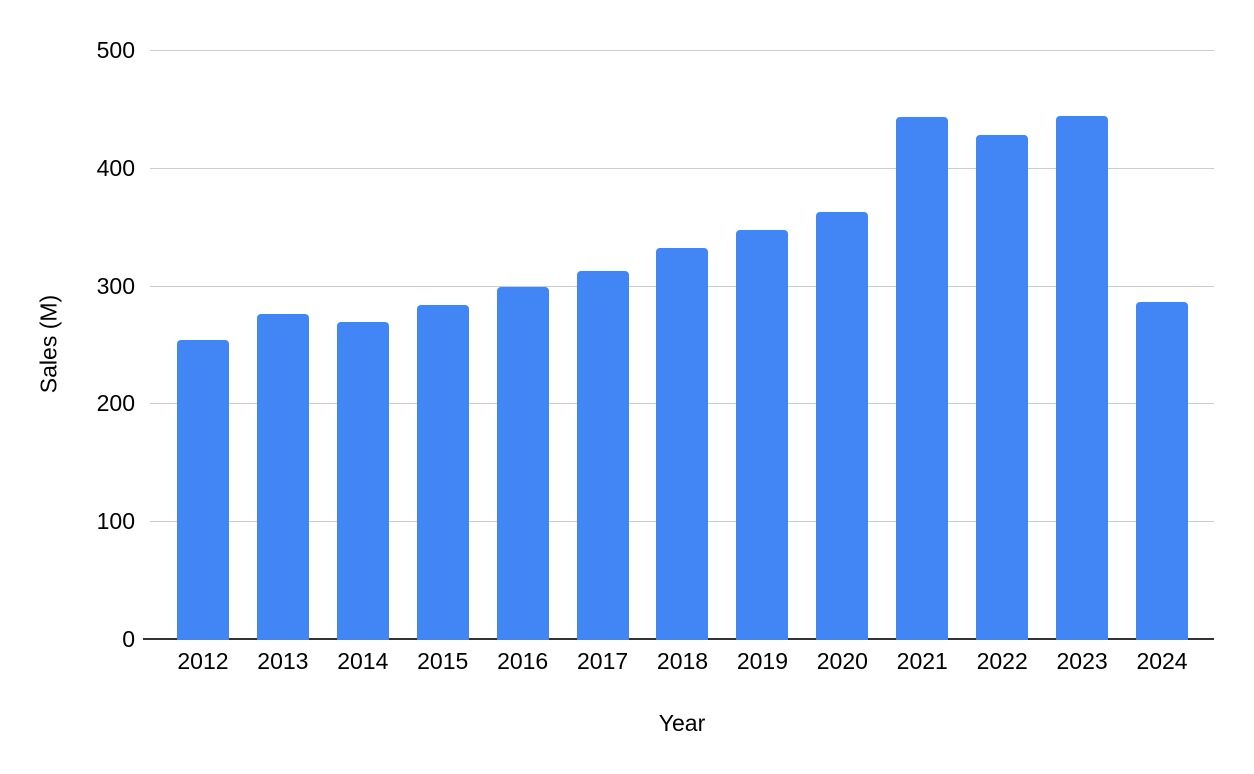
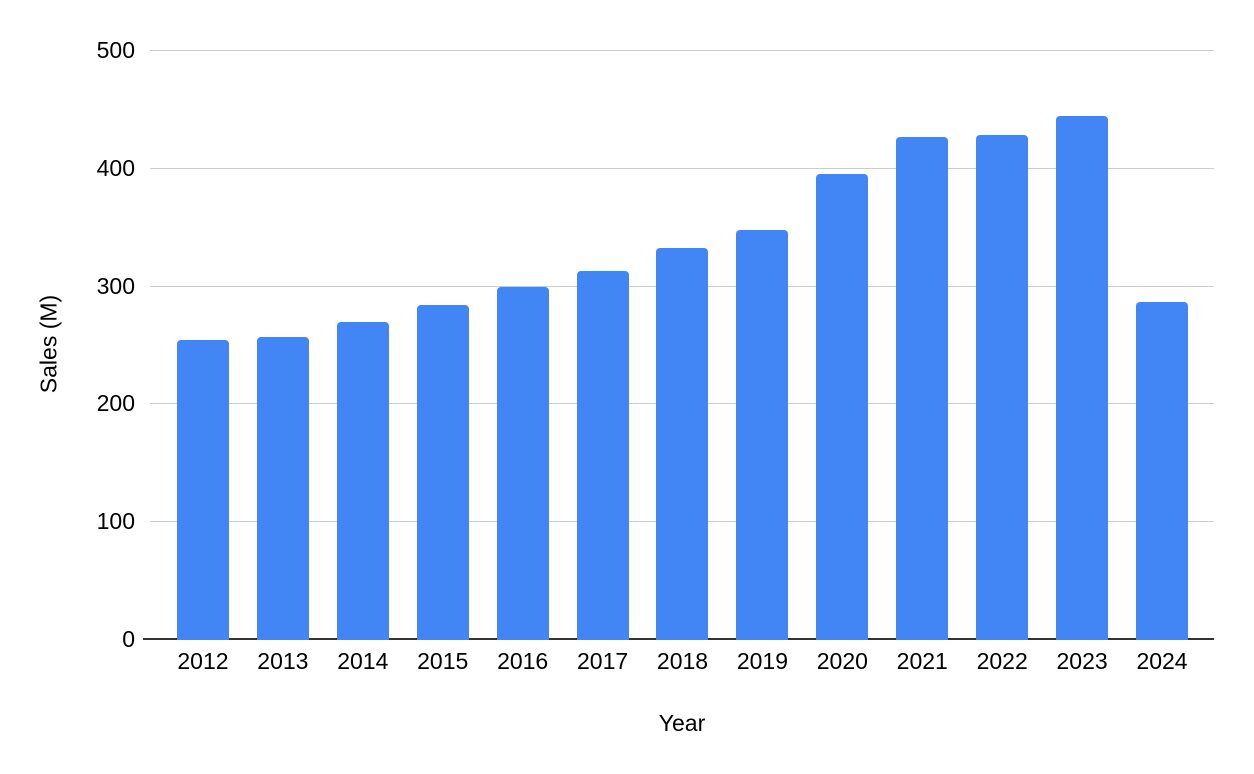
2013: 277 -> 257
2020: 363 -> 396
2021: 444 -> 427
